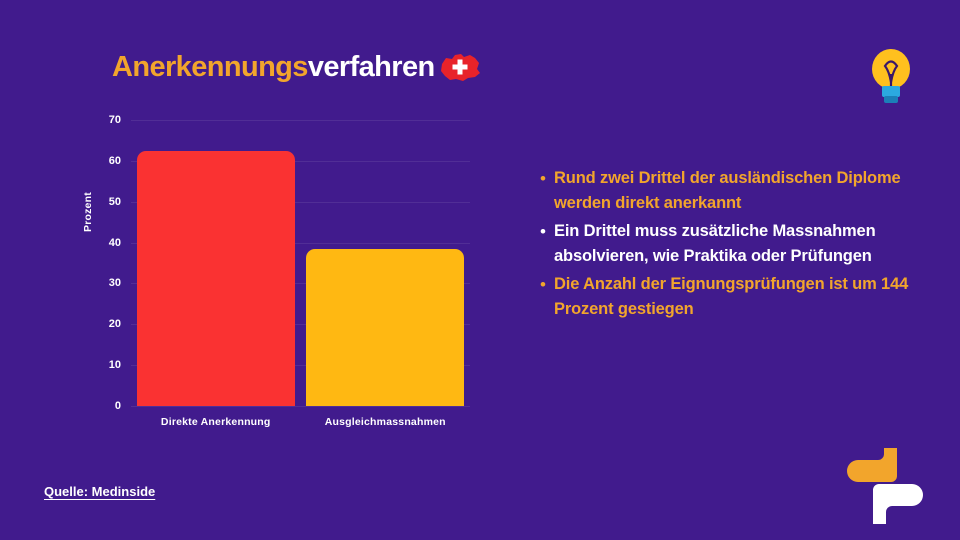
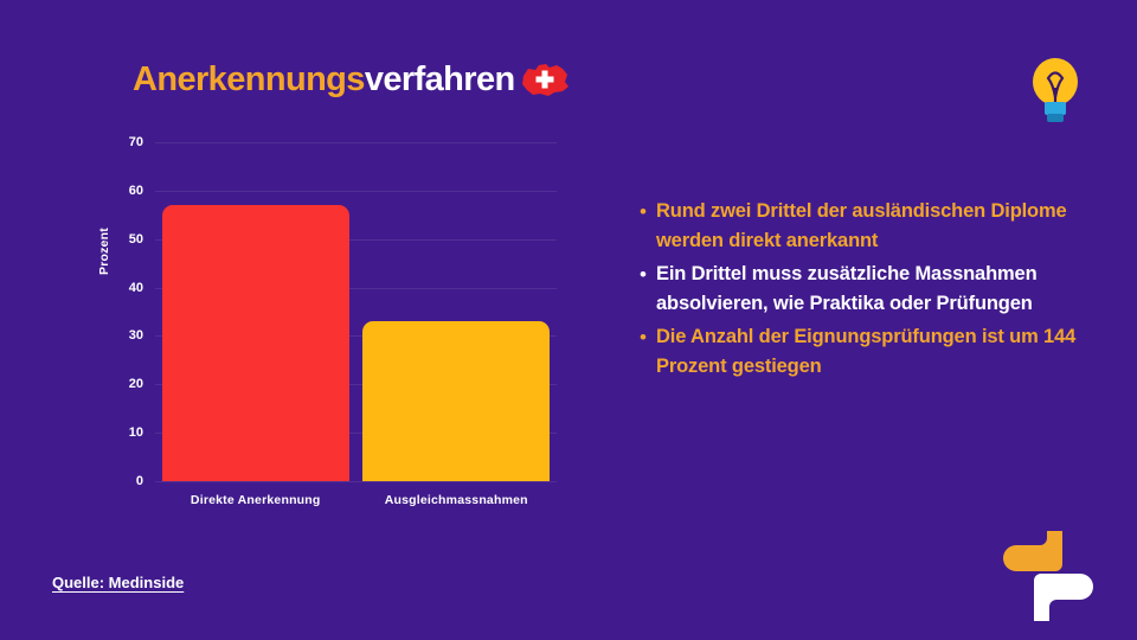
Direkte Anerkennung: 62 -> 57
Ausgleichmassnahmen: 38 -> 33
